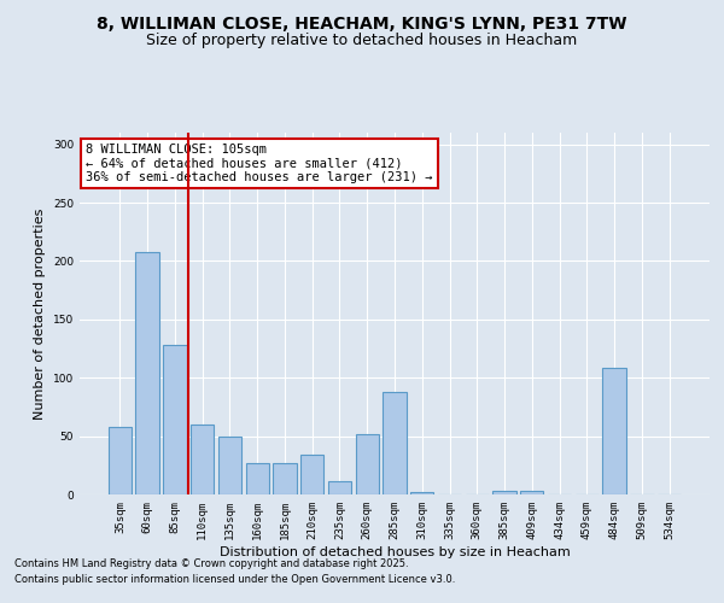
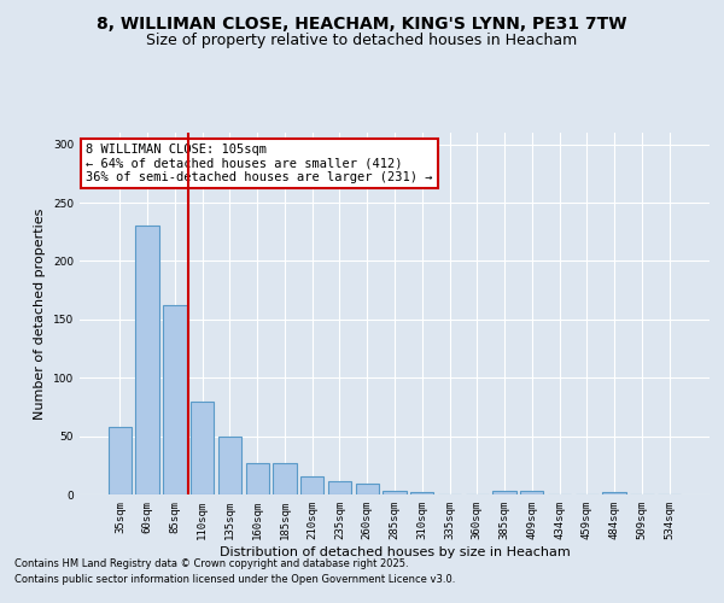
60sqm: 208 -> 230
85sqm: 128 -> 162
110sqm: 60 -> 80
210sqm: 34 -> 15
260sqm: 52 -> 9
285sqm: 88 -> 3
484sqm: 108 -> 2
